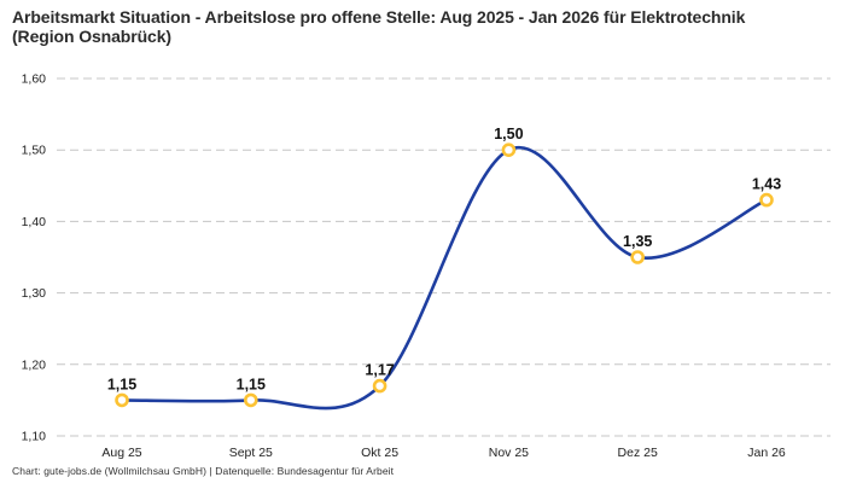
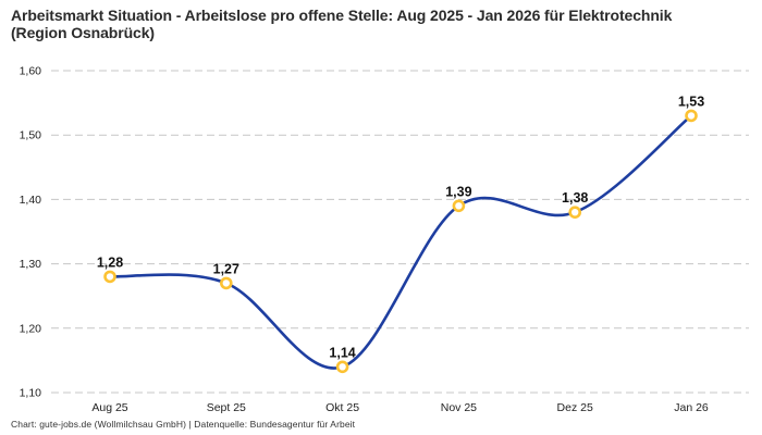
Aug 25: 1,15 -> 1,28
Sept 25: 1,15 -> 1,27
Okt 25: 1,17 -> 1,14
Nov 25: 1,50 -> 1,39
Dez 25: 1,35 -> 1,38
Jan 26: 1,43 -> 1,53
